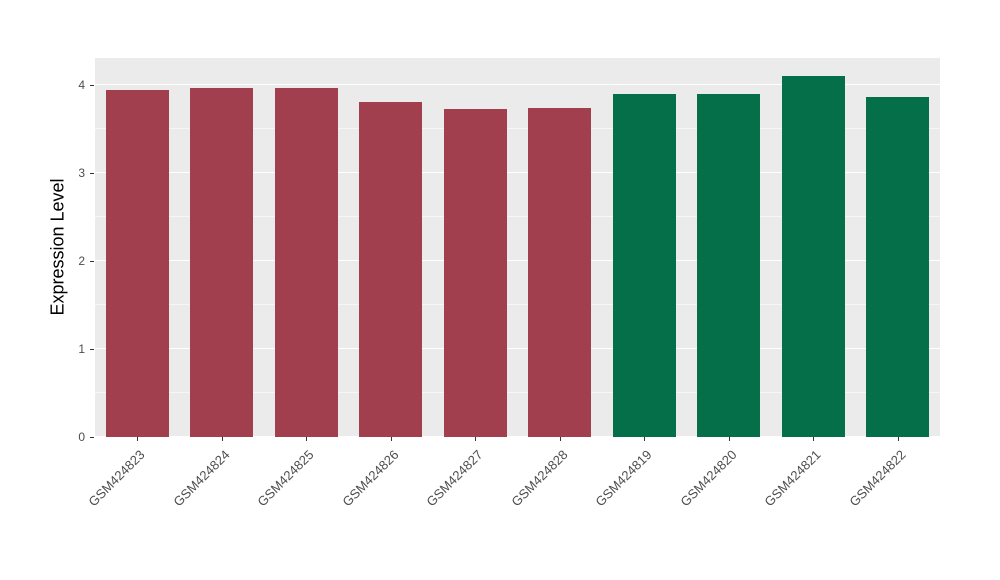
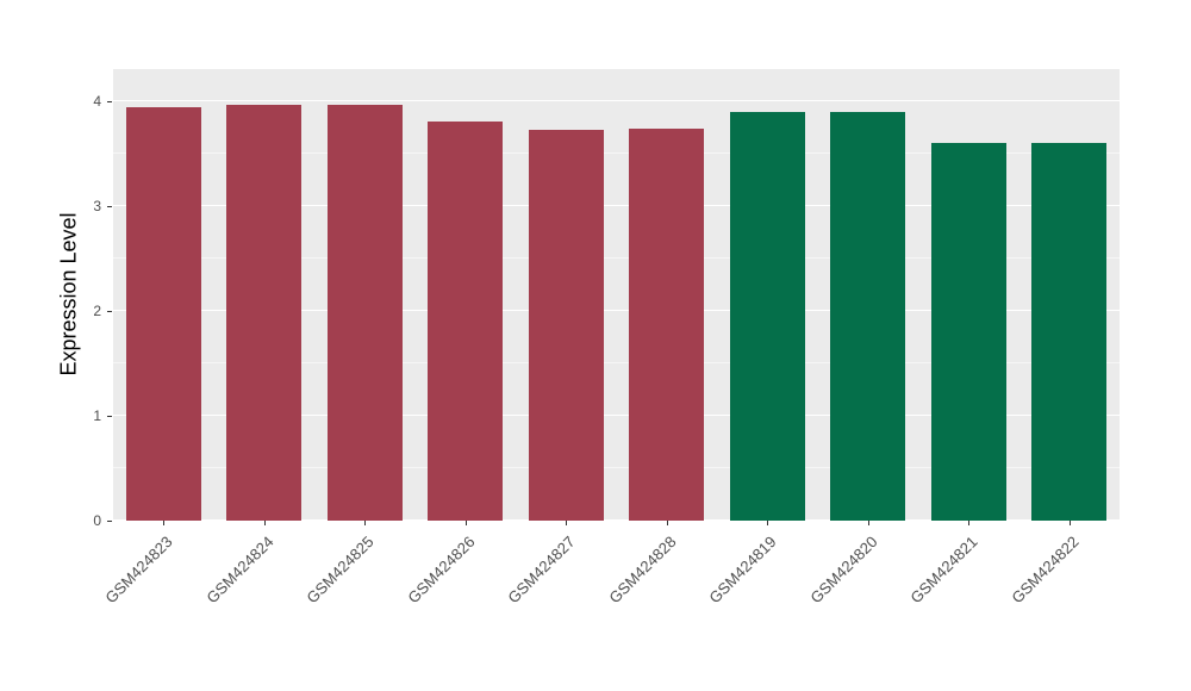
GSM424821: 4.1 -> 3.6
GSM424822: 3.9 -> 3.6
